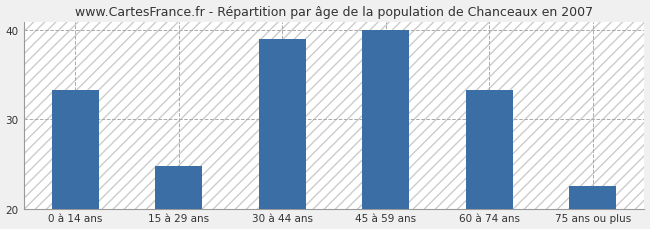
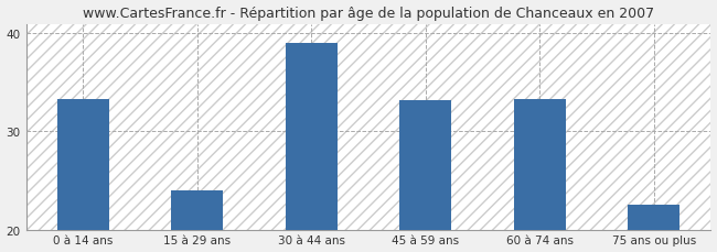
15 à 29 ans: 24.8 -> 24.0
45 à 59 ans: 40.0 -> 33.2
